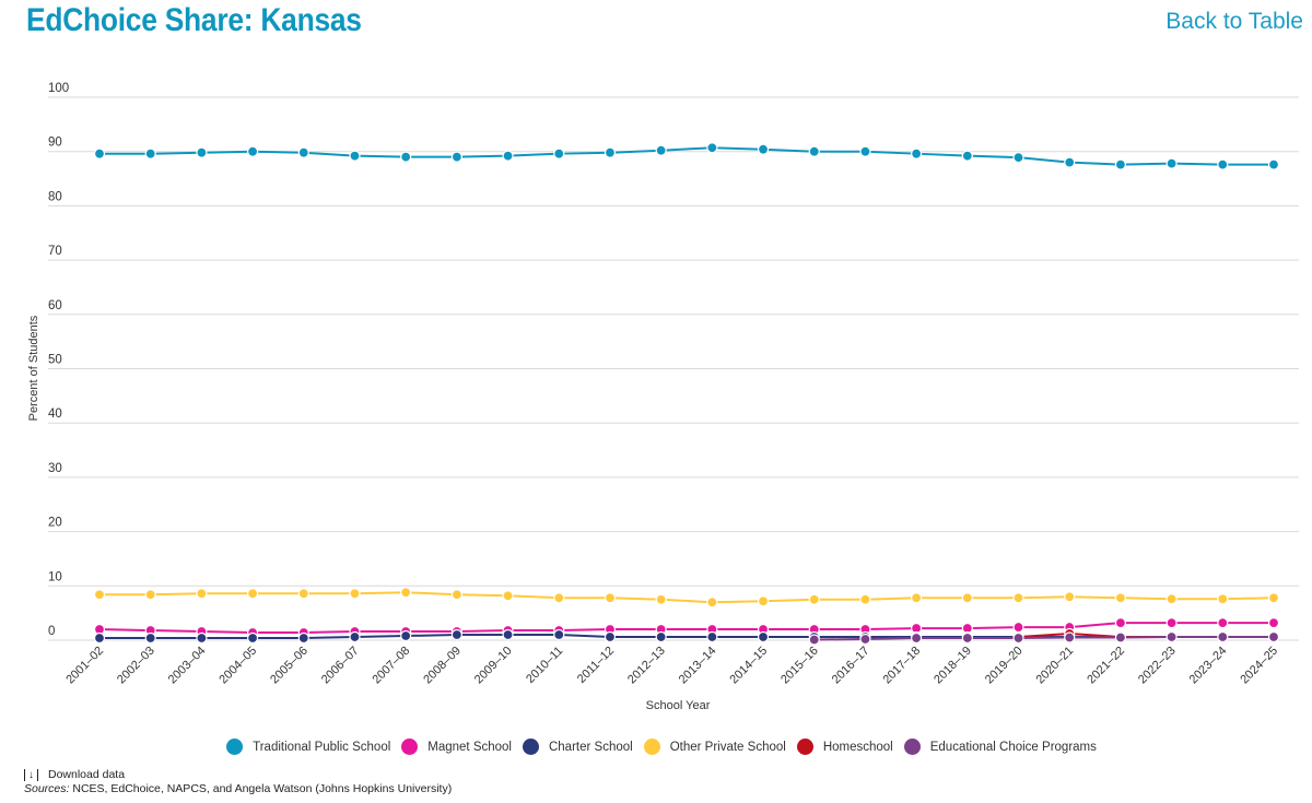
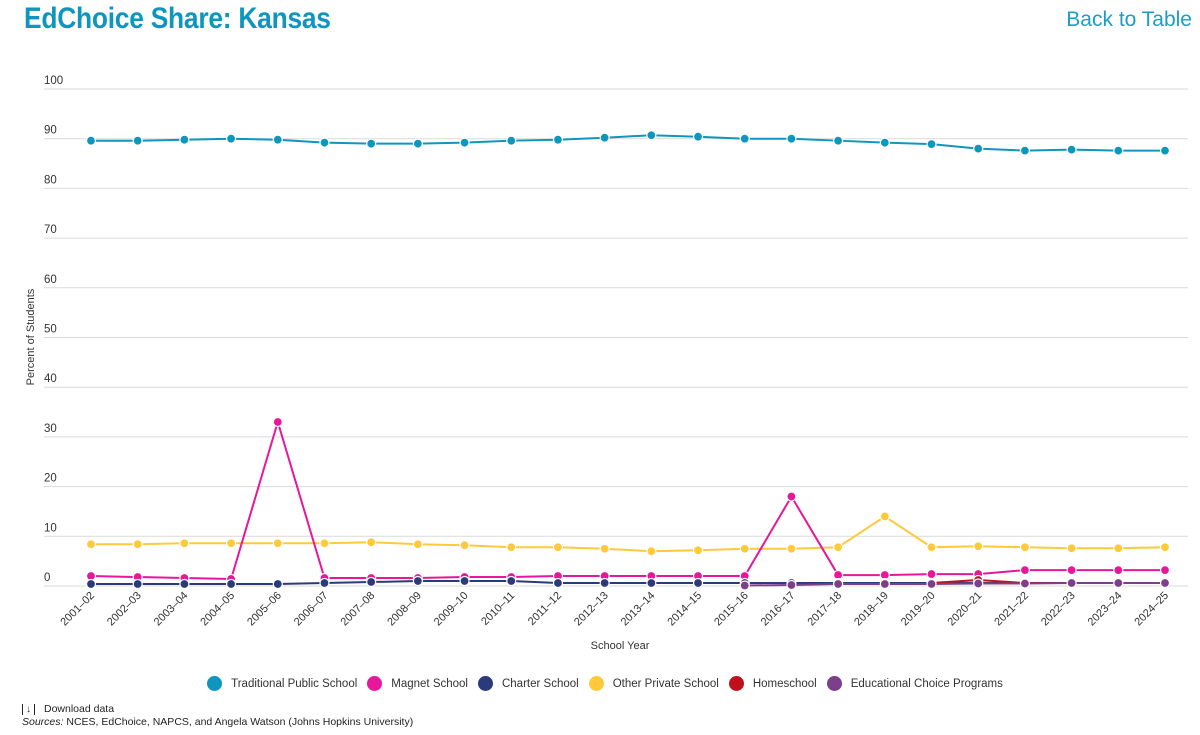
Magnet School/2005–06: 1 -> 33
Magnet School/2016–17: 2 -> 18
Other Private School/2018–19: 8 -> 14
